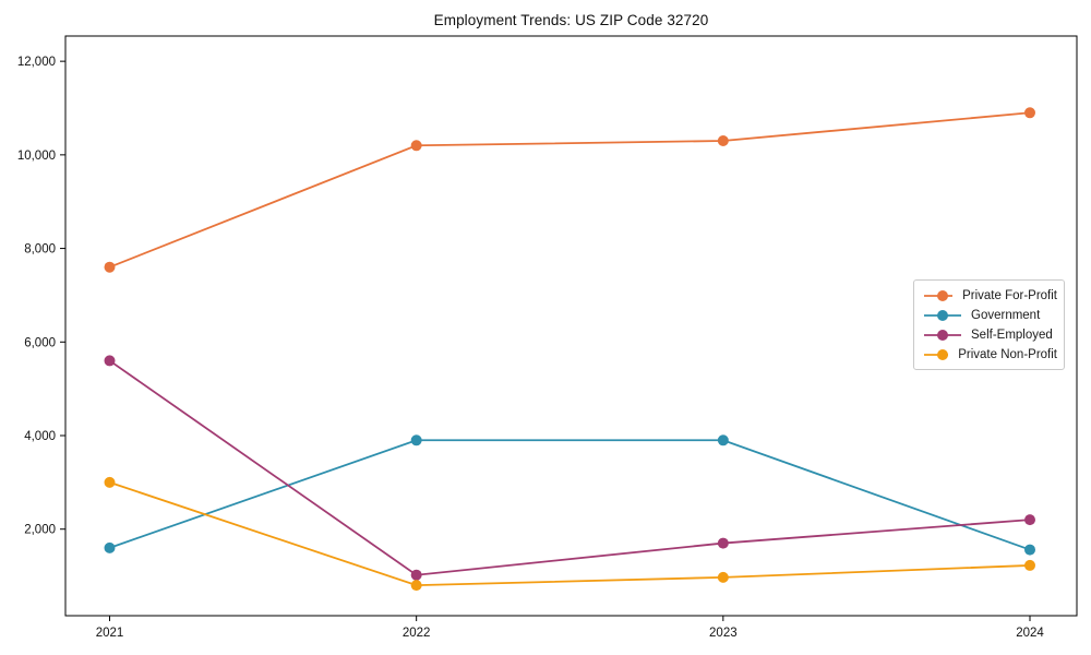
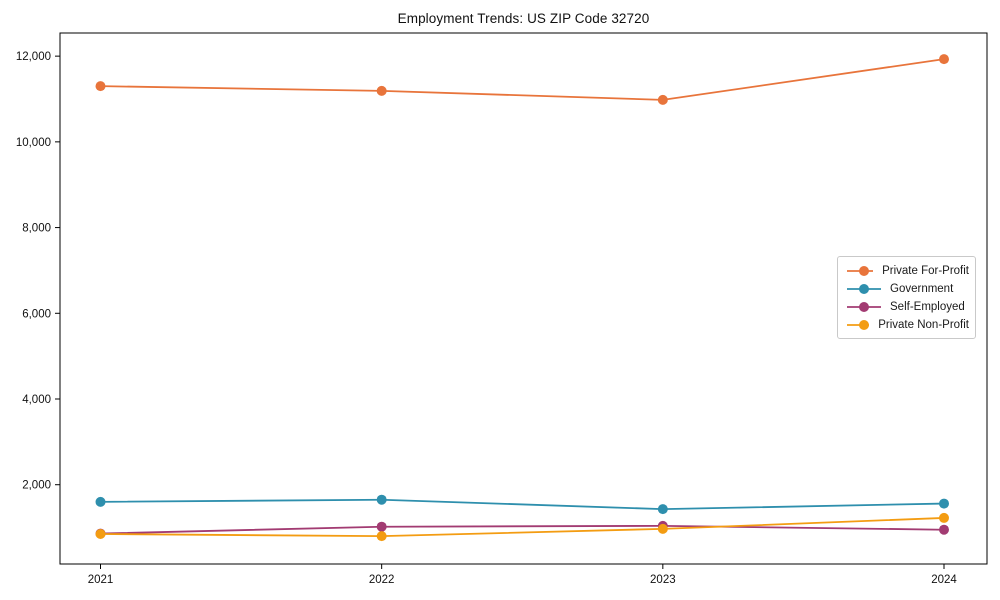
Private For-Profit/2021: 7600 -> 11300
Self-Employed/2021: 5600 -> 900
Private Non-Profit/2021: 3000 -> 800
Private For-Profit/2022: 10200 -> 11200
Government/2022: 3900 -> 1600
Private For-Profit/2023: 10300 -> 11000
Government/2023: 3900 -> 1400
Self-Employed/2023: 1700 -> 1000
Private For-Profit/2024: 10900 -> 11900
Self-Employed/2024: 2200 -> 1000
